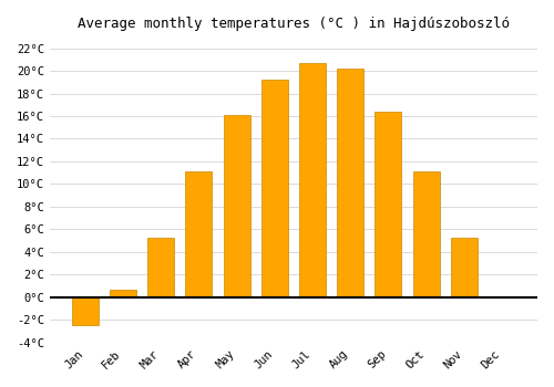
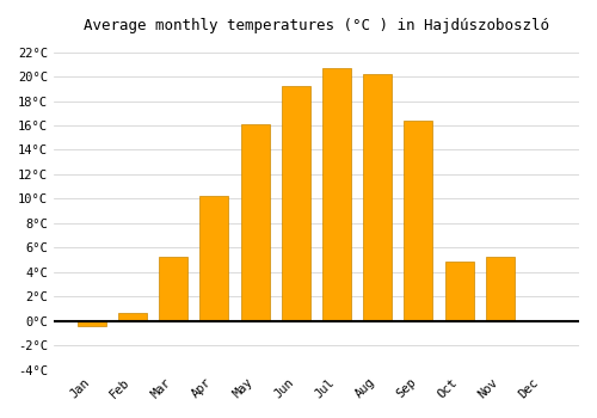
Jan: -2.5°C -> -0.4°C
Apr: 11.1°C -> 10.2°C
Oct: 11.1°C -> 4.9°C
